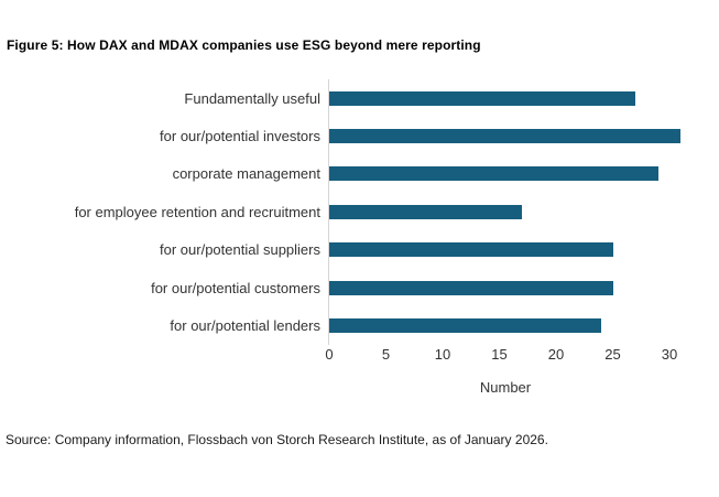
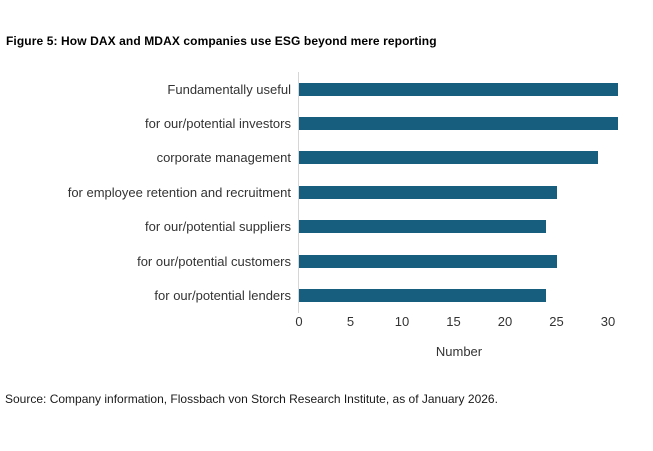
Fundamentally useful: 27 -> 31
for employee retention and recruitment: 17 -> 25
for our/potential suppliers: 25 -> 24
